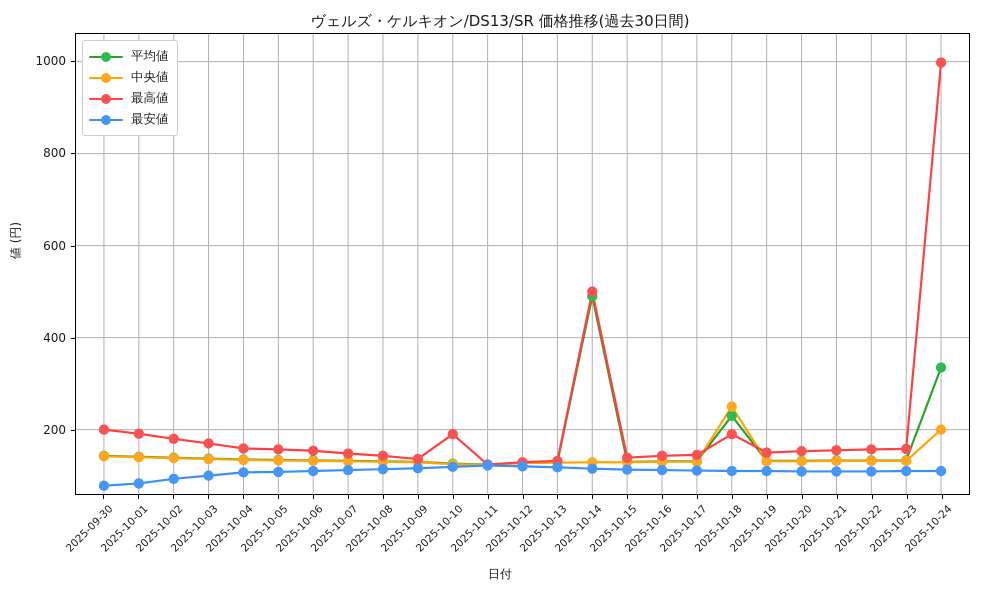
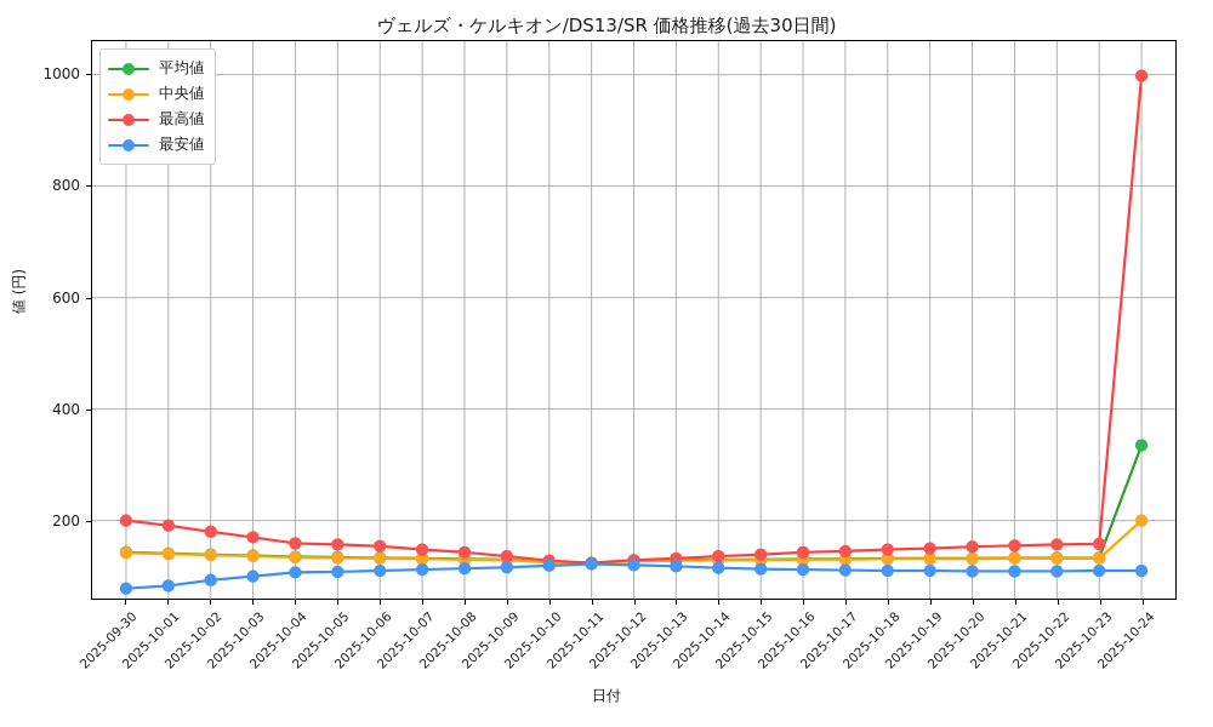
最高値/2025-10-10: 190 -> 130
平均値/2025-10-14: 490 -> 130
最高値/2025-10-14: 500 -> 140
平均値/2025-10-18: 230 -> 130
中央値/2025-10-18: 250 -> 130
最高値/2025-10-18: 190 -> 150
